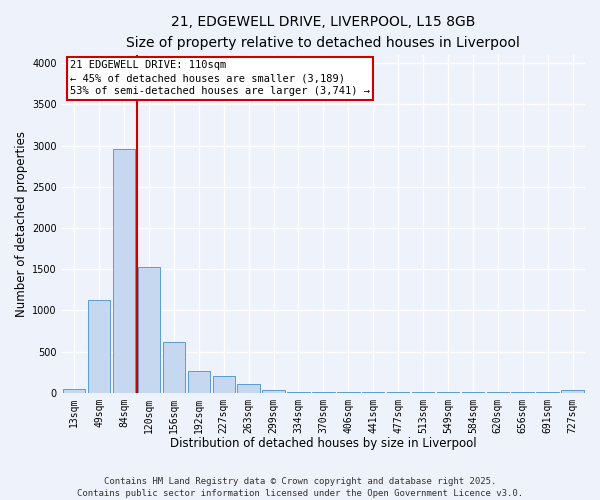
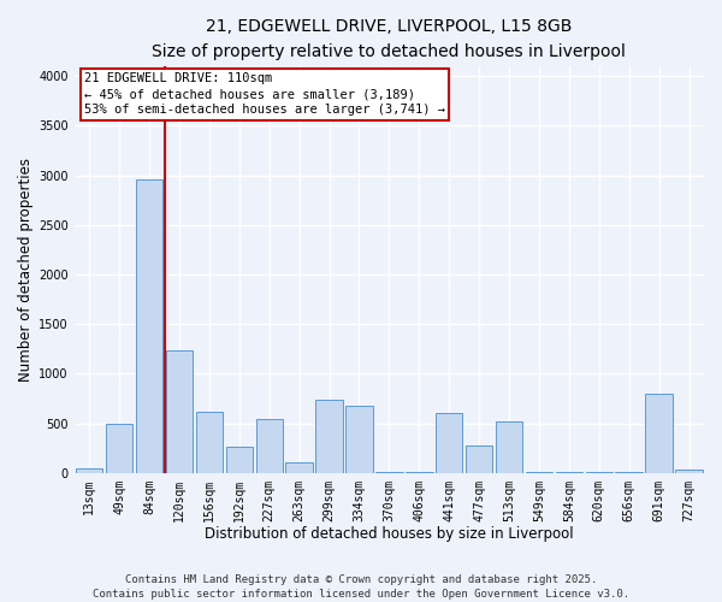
49sqm: 1130 -> 500
120sqm: 1530 -> 1240
227sqm: 200 -> 540
299sqm: 30 -> 740
334sqm: 10 -> 680
441sqm: 0 -> 600
477sqm: 0 -> 280
513sqm: 0 -> 520
691sqm: 0 -> 800
